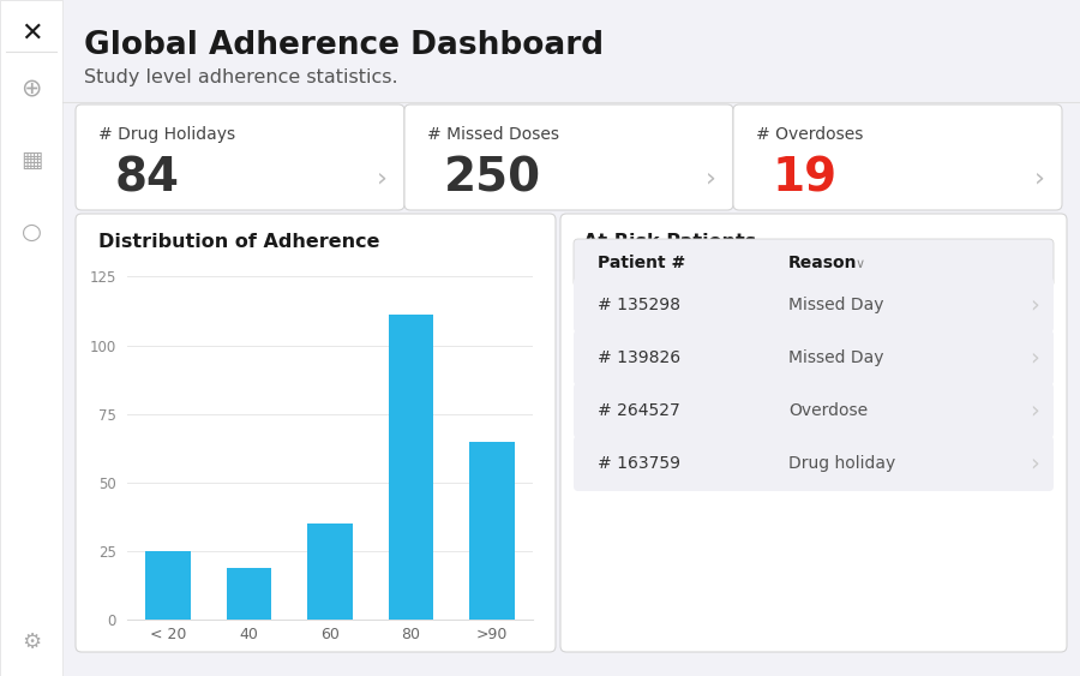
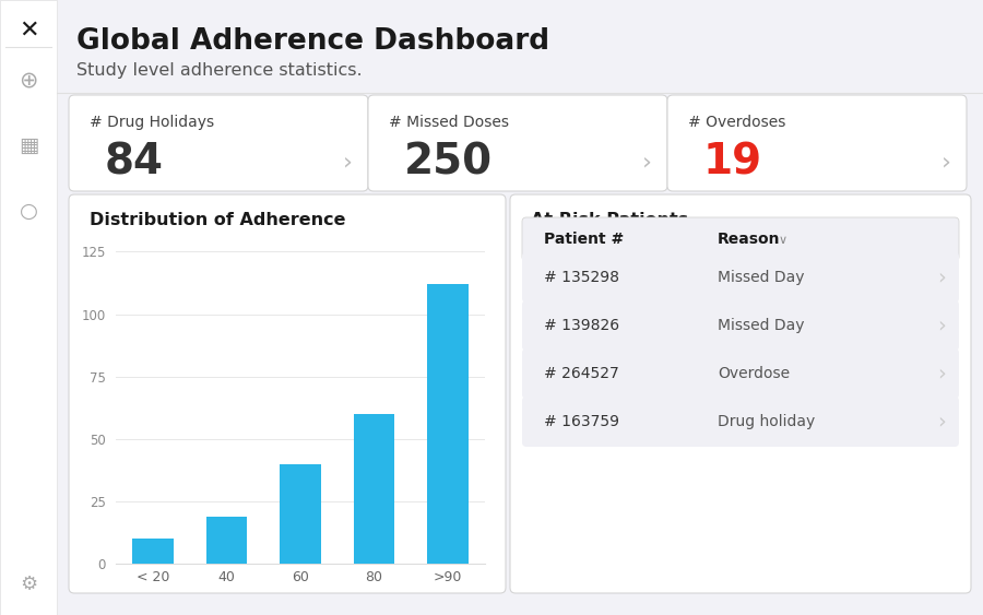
< 20: 25 -> 10
60: 35 -> 40
80: 111 -> 60
>90: 65 -> 112
